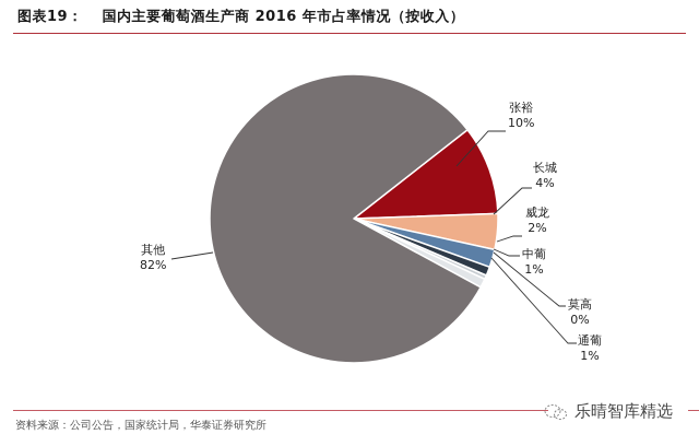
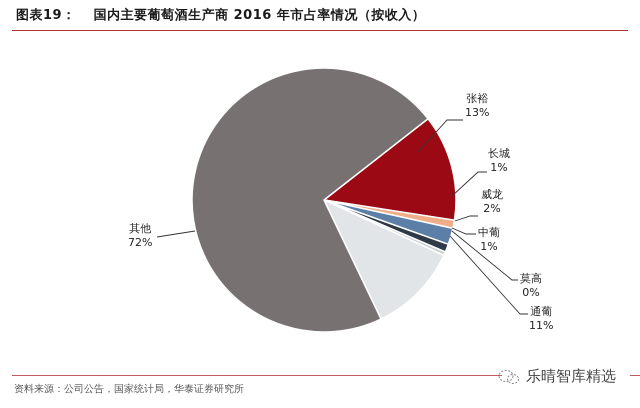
张裕: 10% -> 13%
长城: 4% -> 1%
通葡: 1% -> 11%
其他: 82% -> 72%
